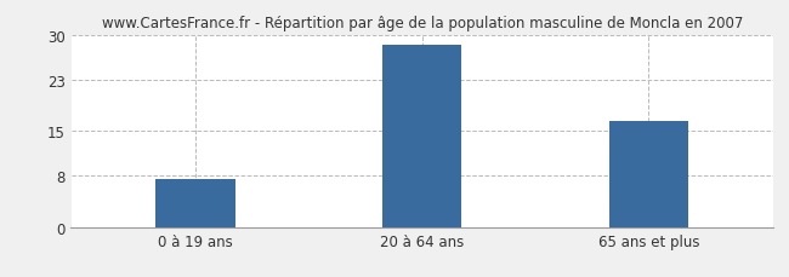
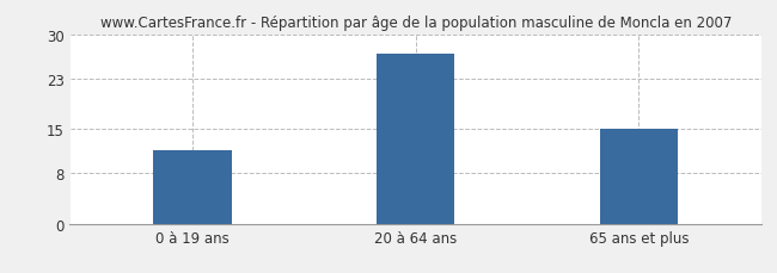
0 à 19 ans: 7.5 -> 11.6
20 à 64 ans: 28.5 -> 27.0
65 ans et plus: 16.5 -> 15.0
